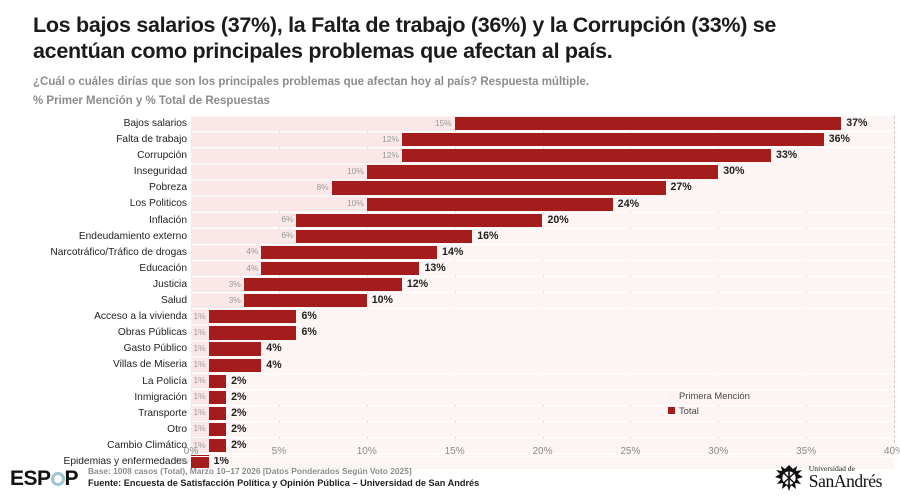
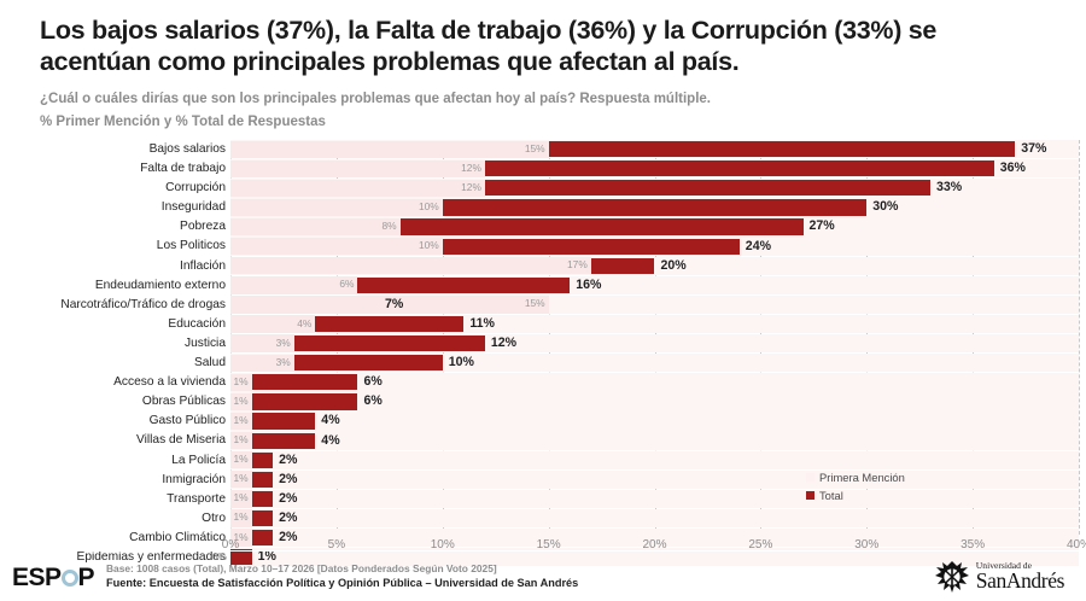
Primera Mención/Inflación: 6% -> 17%
Primera Mención/Narcotráfico/Tráfico de drogas: 4% -> 15%
Total/Narcotráfico/Tráfico de drogas: 14% -> 7%
Total/Educación: 13% -> 11%
